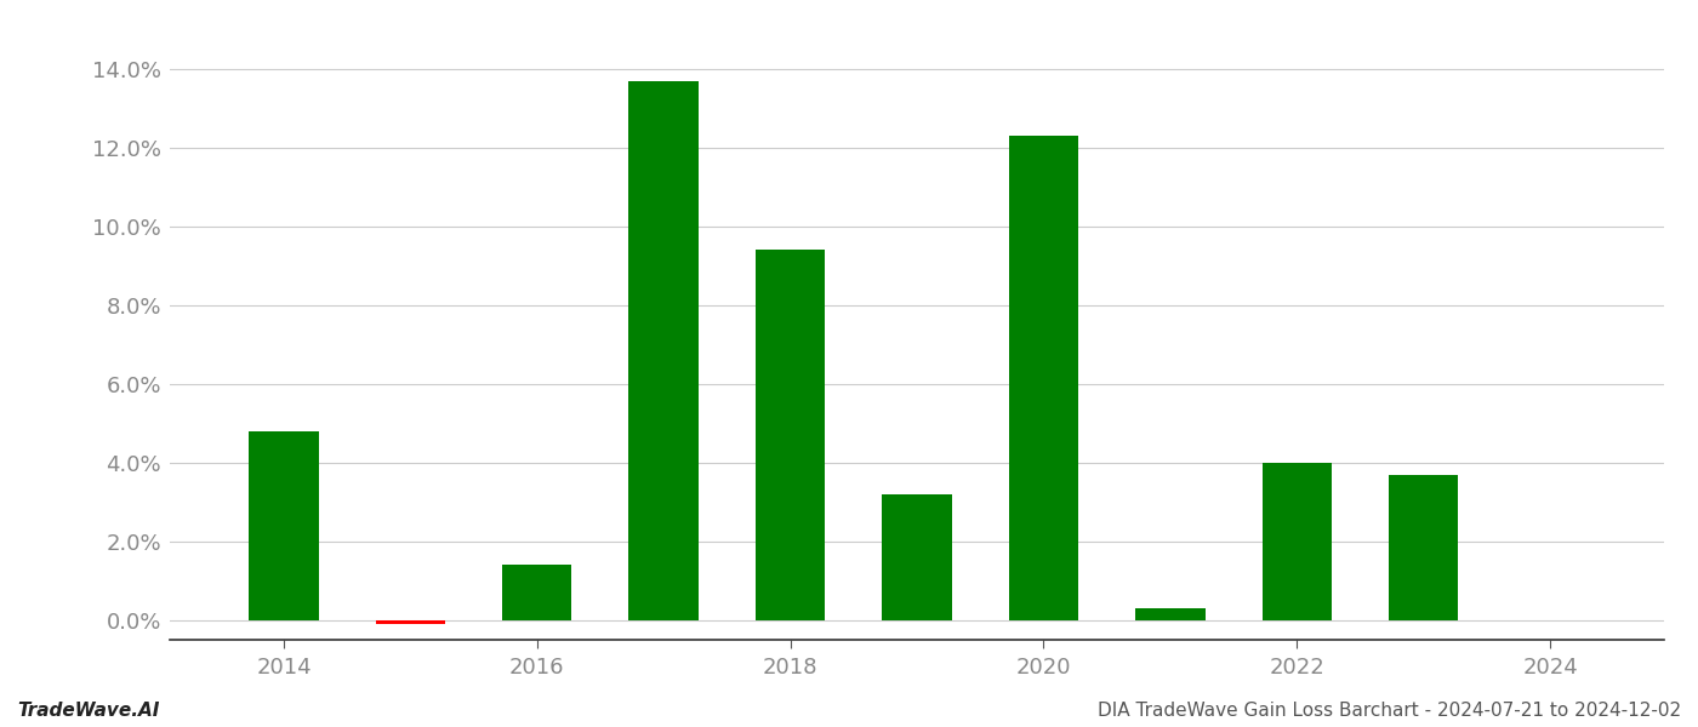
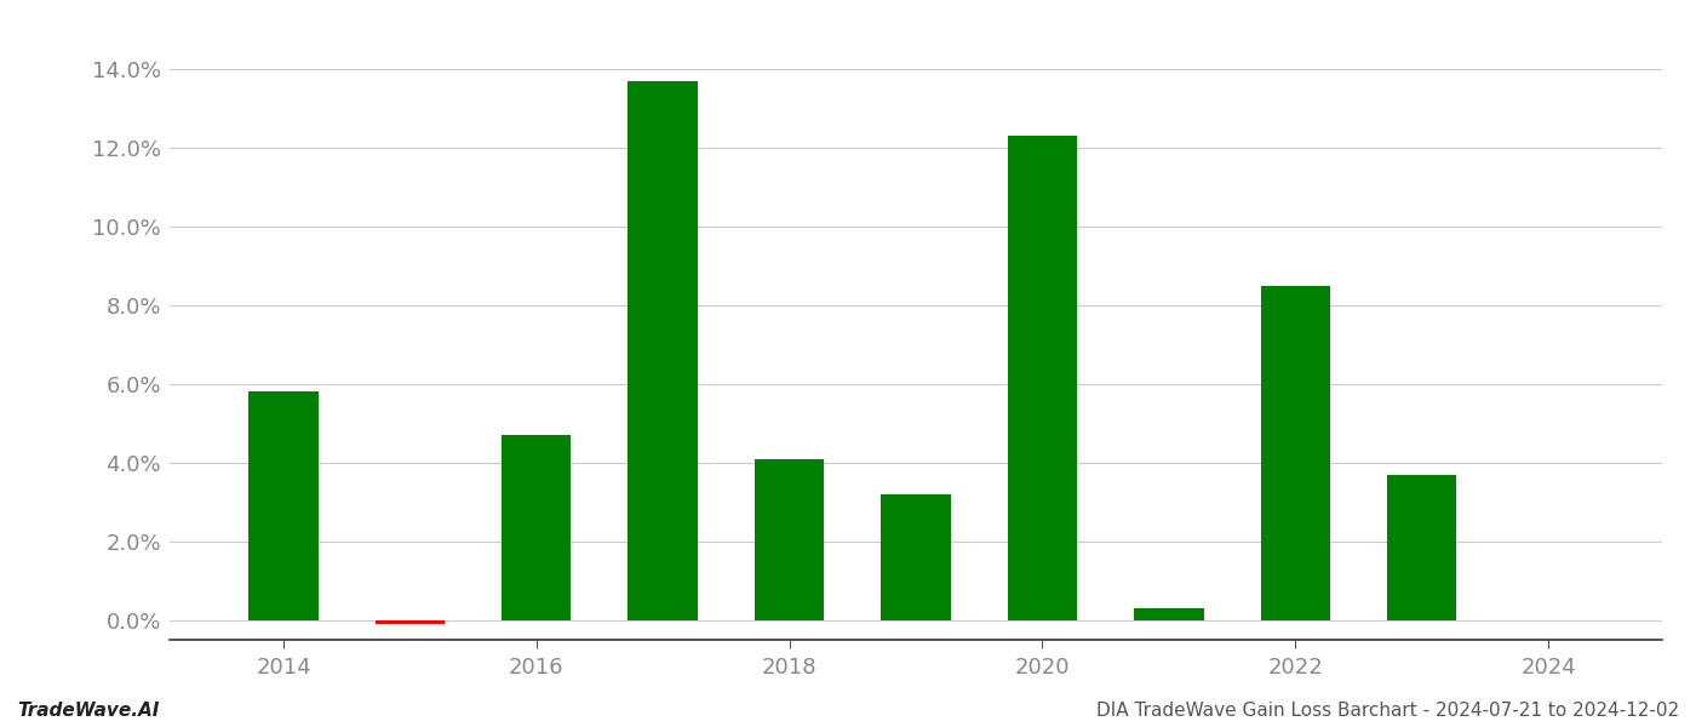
2014: 4.8% -> 5.8%
2016: 1.4% -> 4.7%
2018: 9.4% -> 4.1%
2022: 4.0% -> 8.5%
